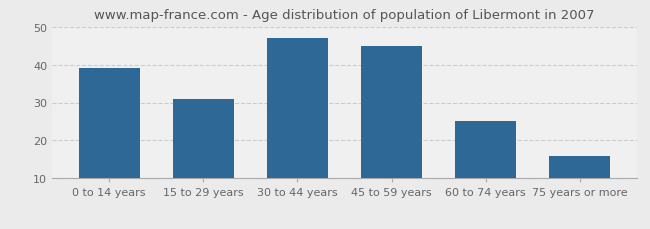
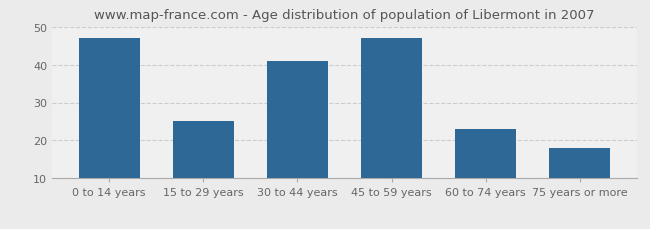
0 to 14 years: 39 -> 47
15 to 29 years: 31 -> 25
30 to 44 years: 47 -> 41
45 to 59 years: 45 -> 47
60 to 74 years: 25 -> 23
75 years or more: 16 -> 18
